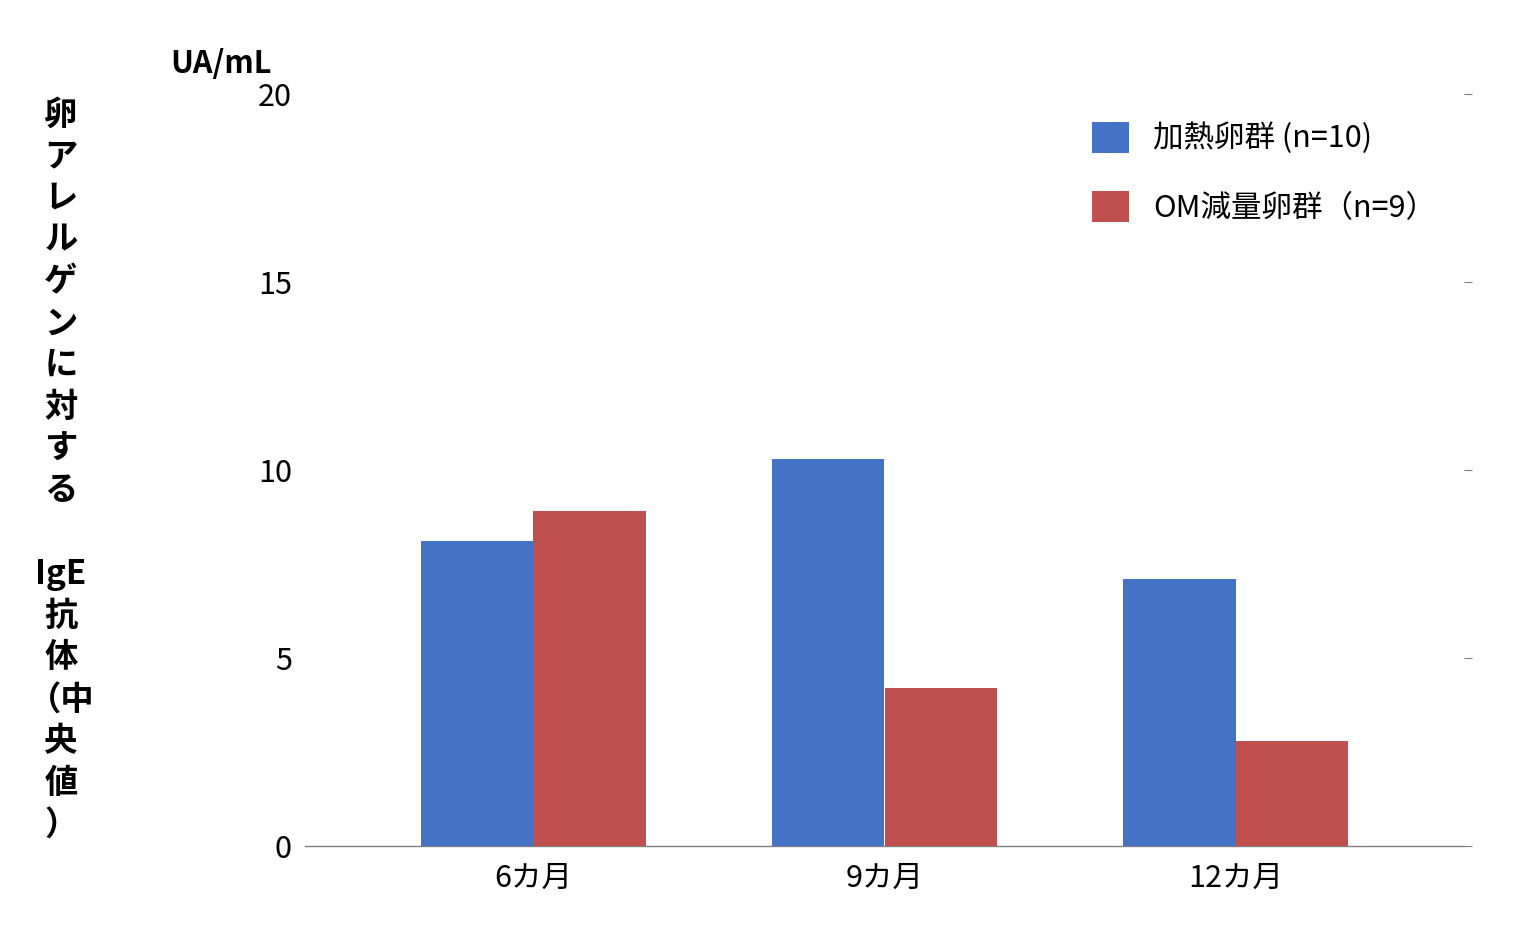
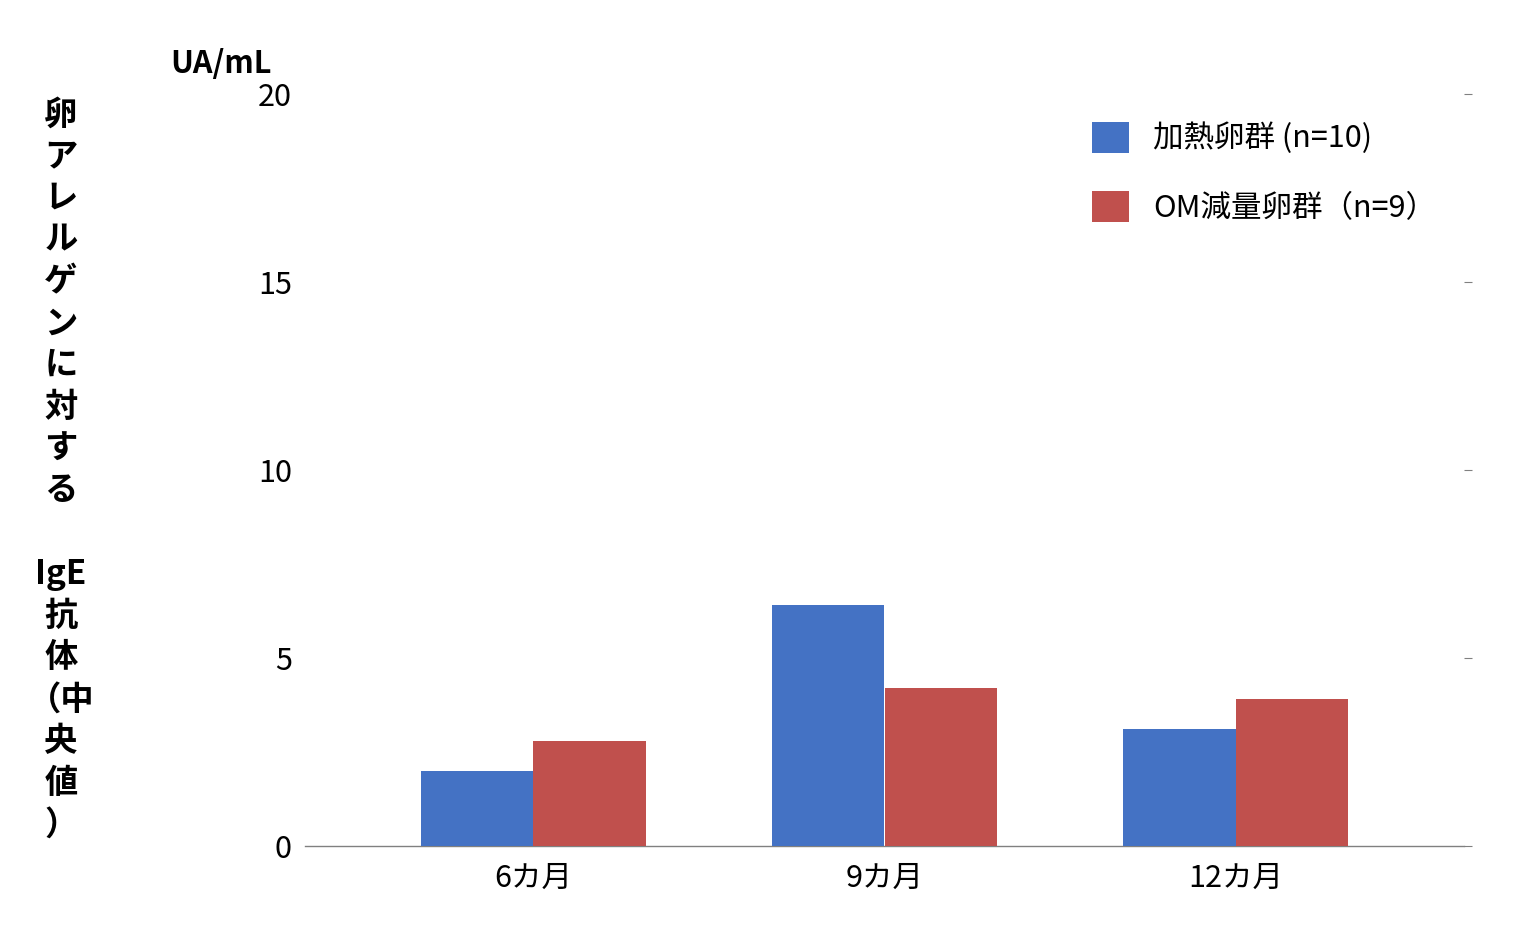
加熱卵群 (n=10)/6カ月: 8.1 -> 2.0
OM減量卵群（n=9）/6カ月: 8.9 -> 2.8
加熱卵群 (n=10)/9カ月: 10.3 -> 6.4
加熱卵群 (n=10)/12カ月: 7.1 -> 3.1
OM減量卵群（n=9）/12カ月: 2.8 -> 3.9
